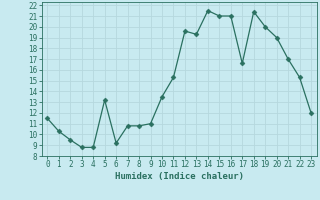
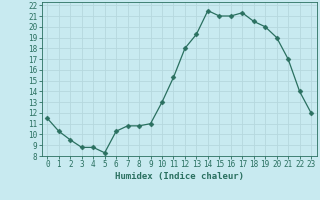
5: 13.2 -> 8.3
6: 9.2 -> 10.3
10: 13.5 -> 13.0
12: 19.6 -> 18.0
17: 16.6 -> 21.3
18: 21.4 -> 20.5
22: 15.3 -> 14.0
